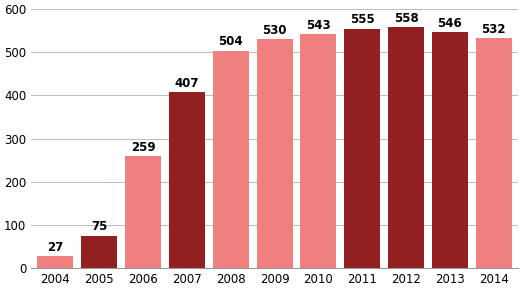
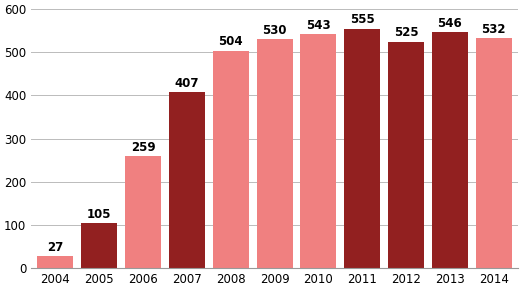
2005: 75 -> 105
2012: 558 -> 525
